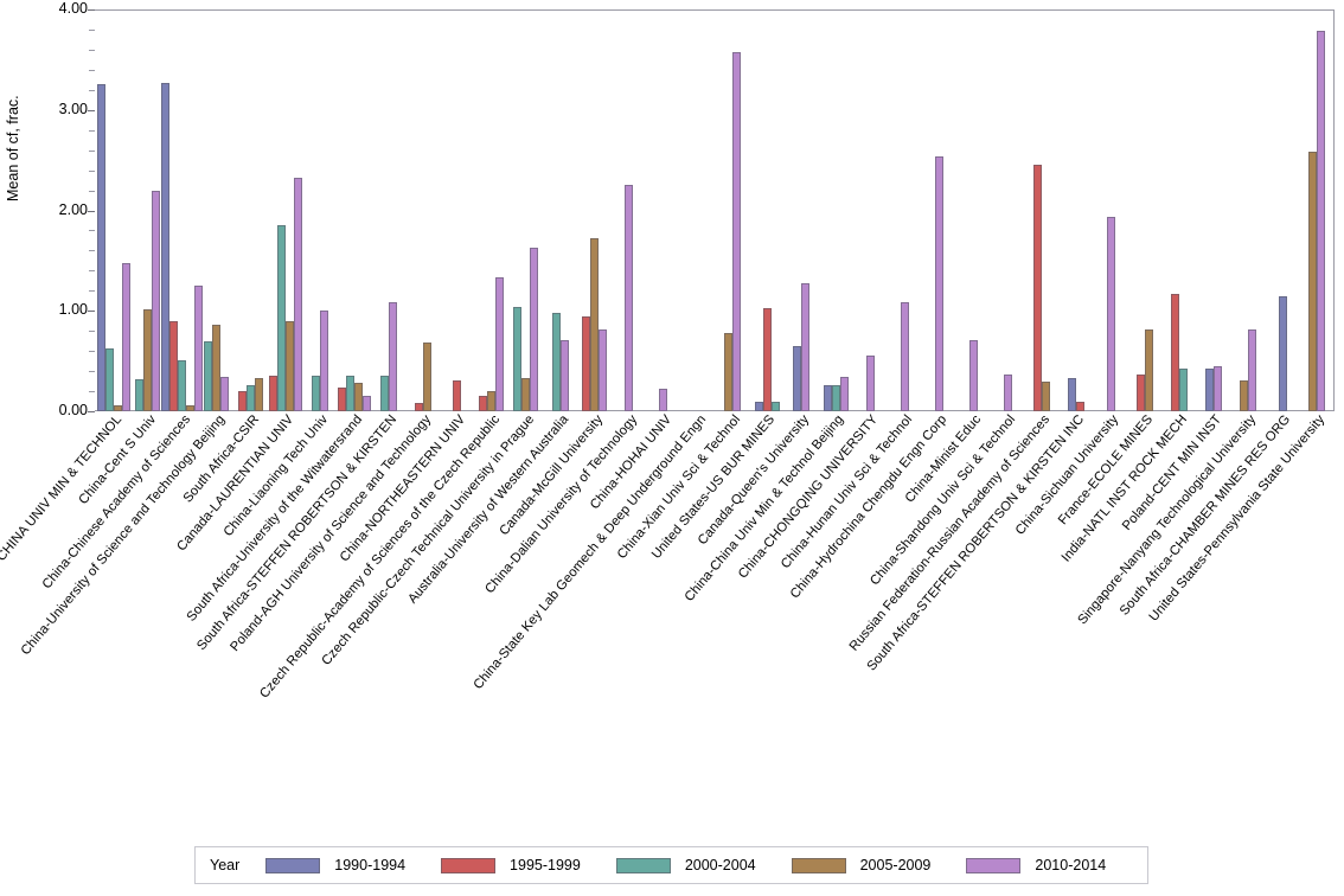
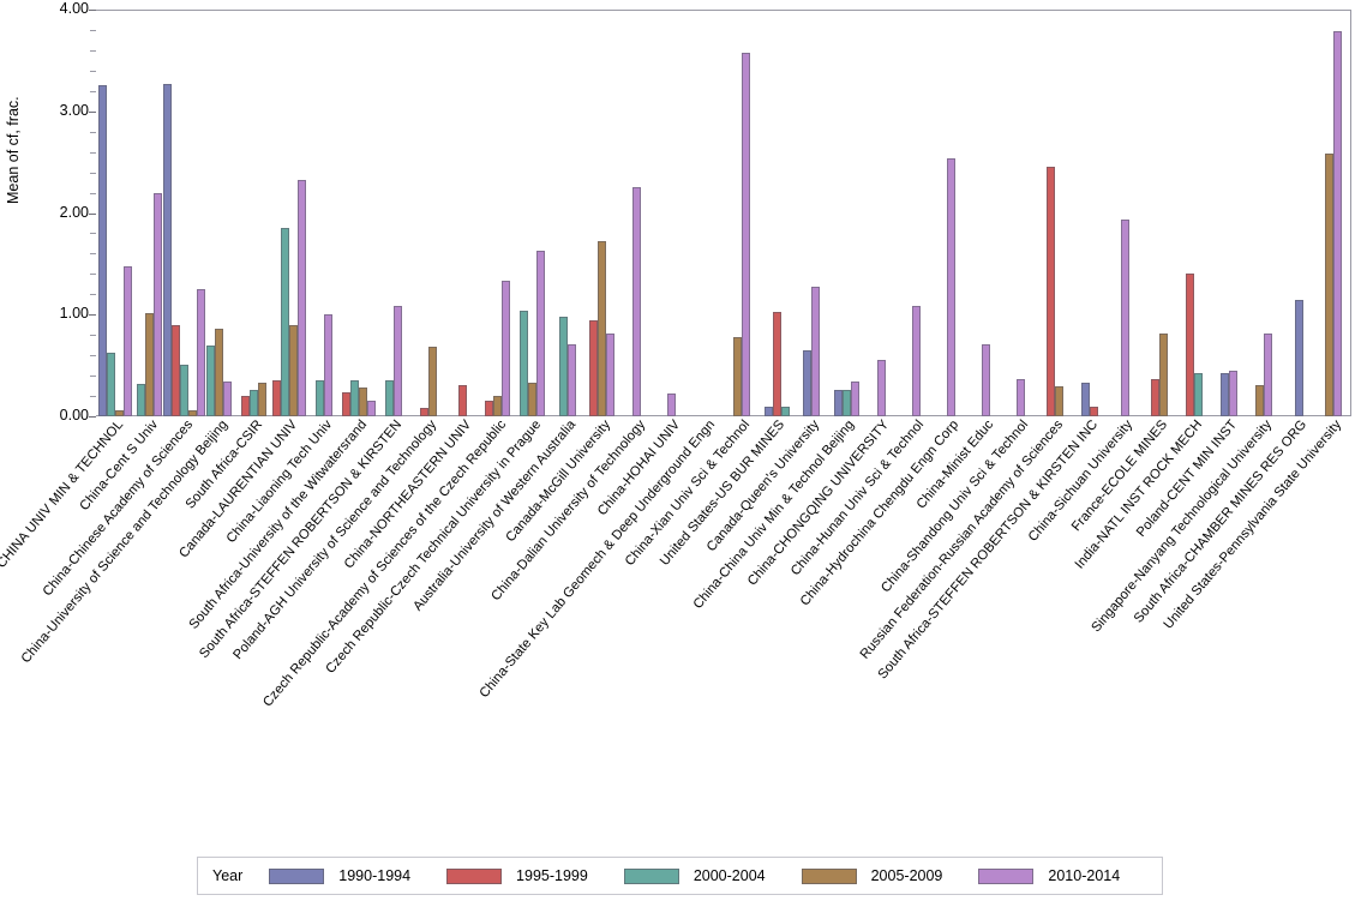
1995-1999/India-NATL INST ROCK MECH: 1.2 -> 1.4
